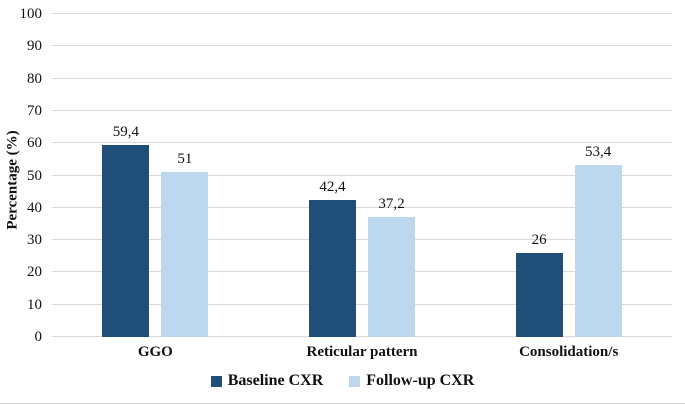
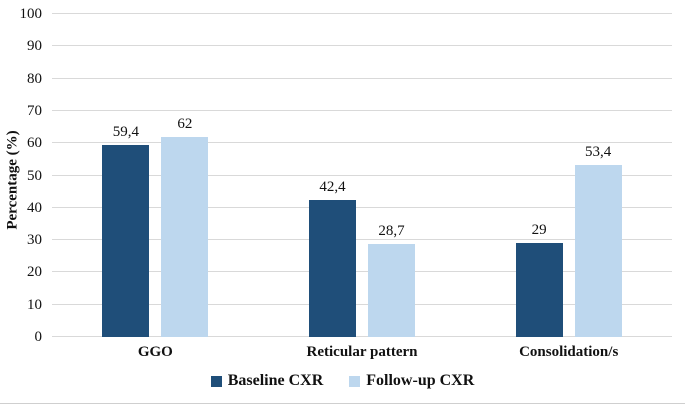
Follow-up CXR/GGO: 51 -> 62
Follow-up CXR/Reticular pattern: 37,2 -> 28,7
Baseline CXR/Consolidation/s: 26 -> 29
